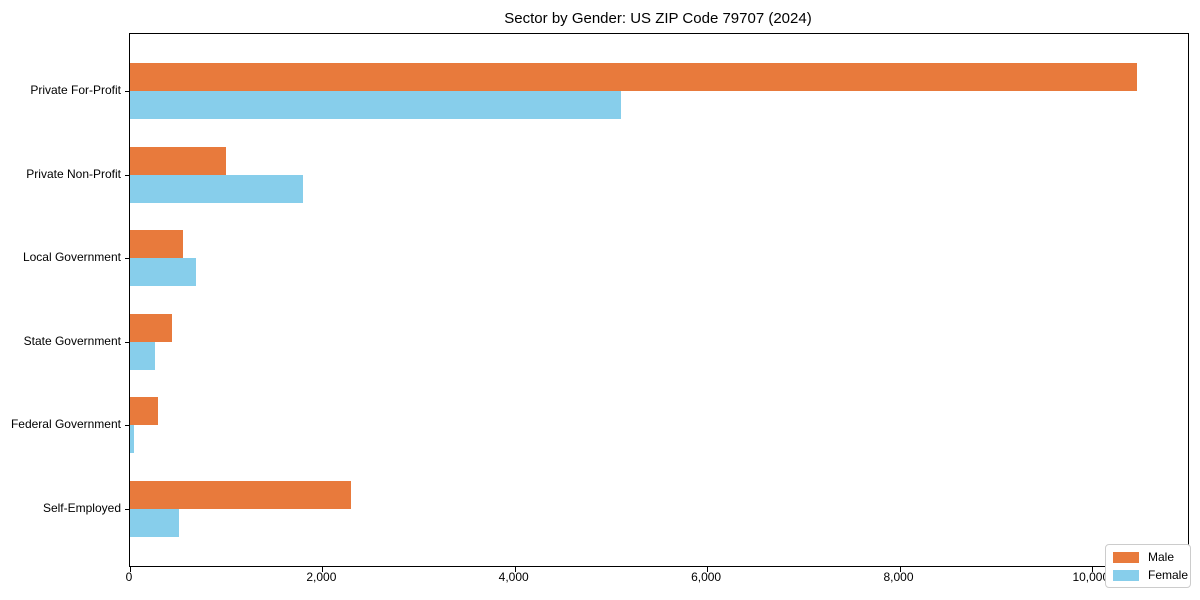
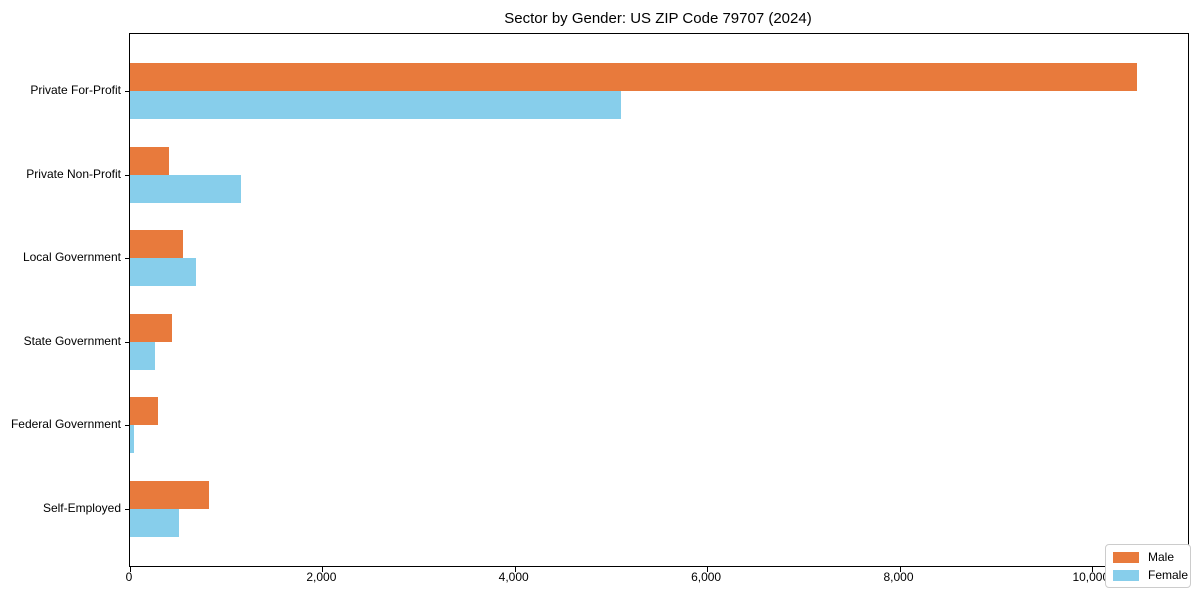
Male/Private Non-Profit: 1000 -> 400
Female/Private Non-Profit: 1800 -> 1200
Male/Self-Employed: 2300 -> 800
